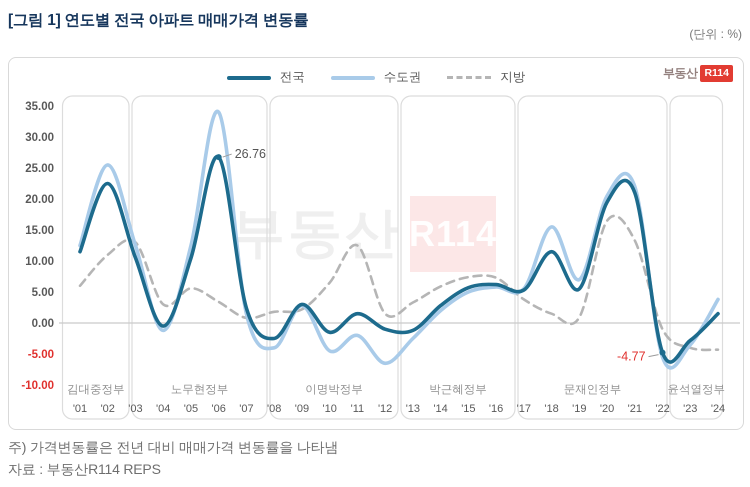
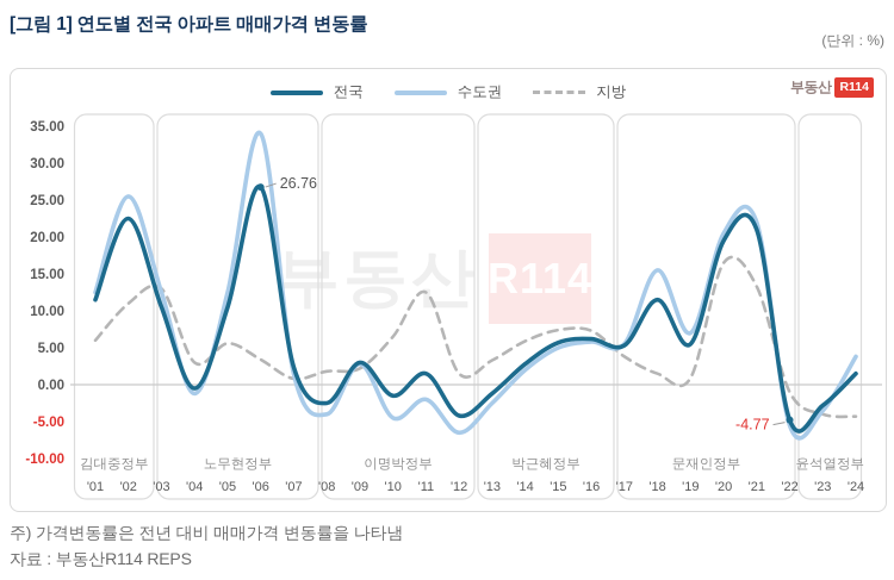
전국/'12: -1 -> -4
